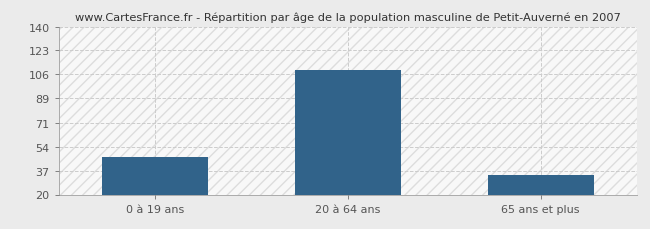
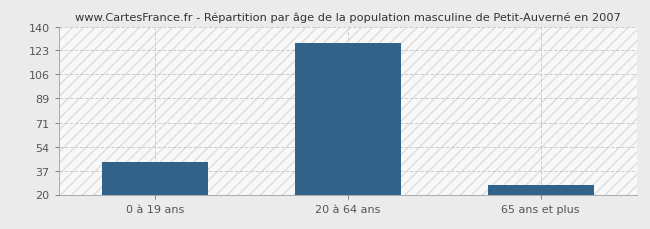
0 à 19 ans: 47 -> 43
20 à 64 ans: 109 -> 128
65 ans et plus: 34 -> 27
